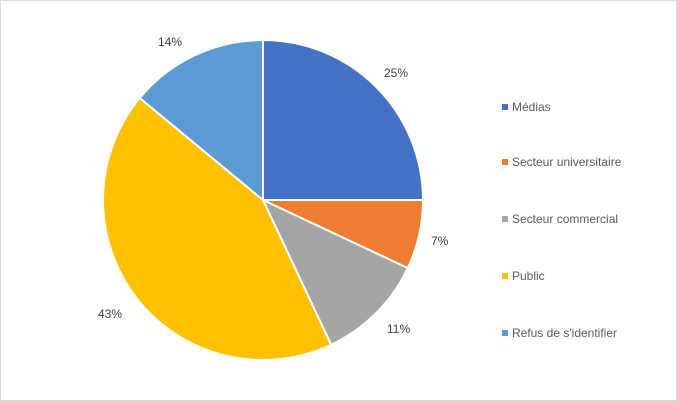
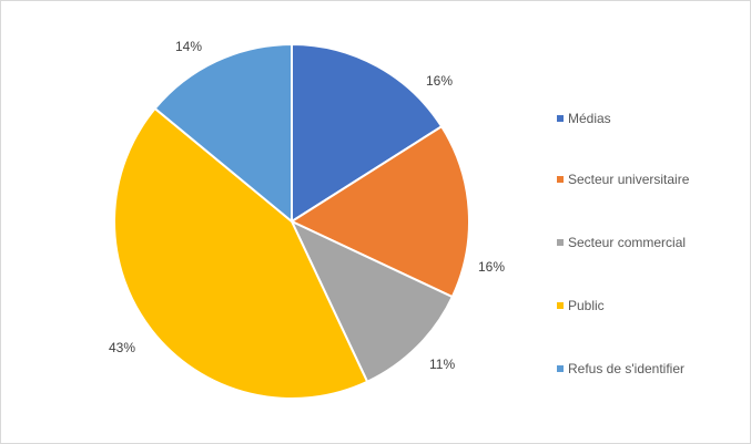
Médias: 25% -> 16%
Secteur universitaire: 7% -> 16%
